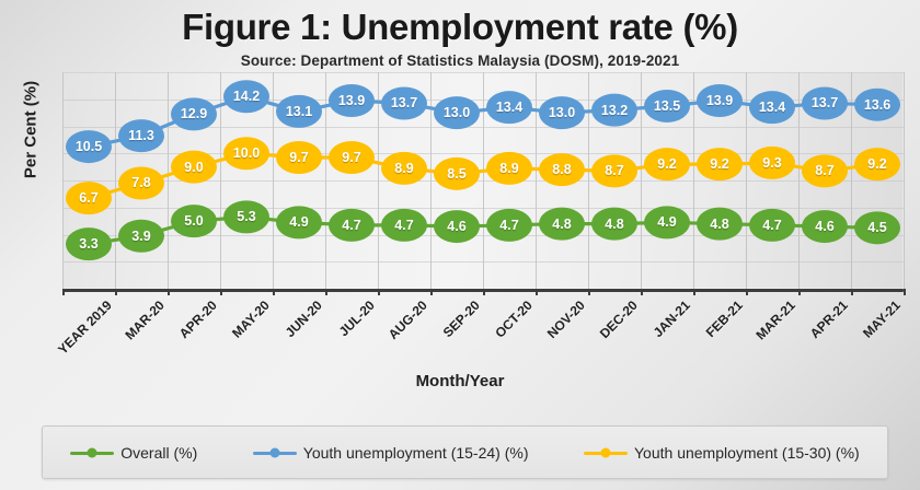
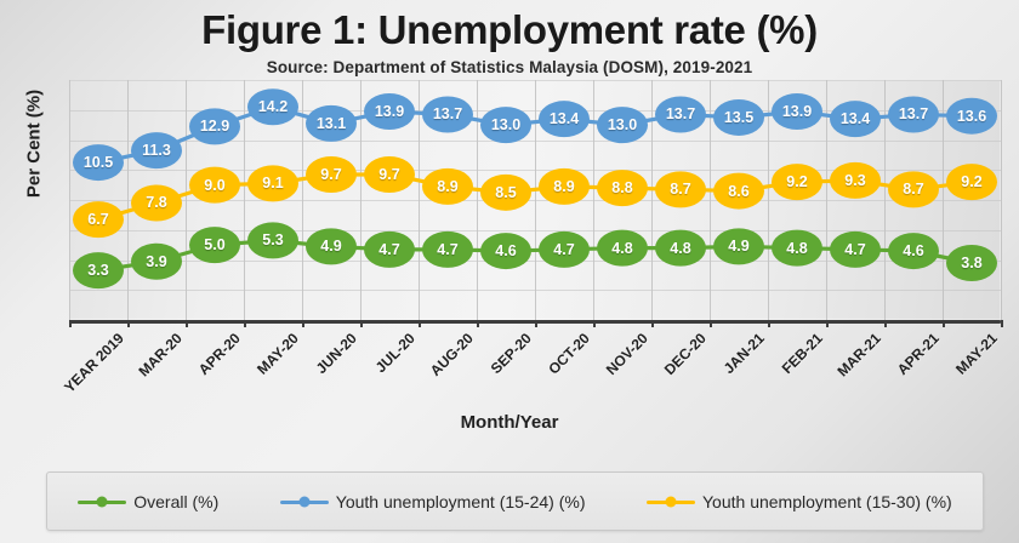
Youth unemployment (15-30) (%)/MAY-20: 10.0 -> 9.1
Youth unemployment (15-24) (%)/DEC-20: 13.2 -> 13.7
Youth unemployment (15-30) (%)/JAN-21: 9.2 -> 8.6
Overall (%)/MAY-21: 4.5 -> 3.8
